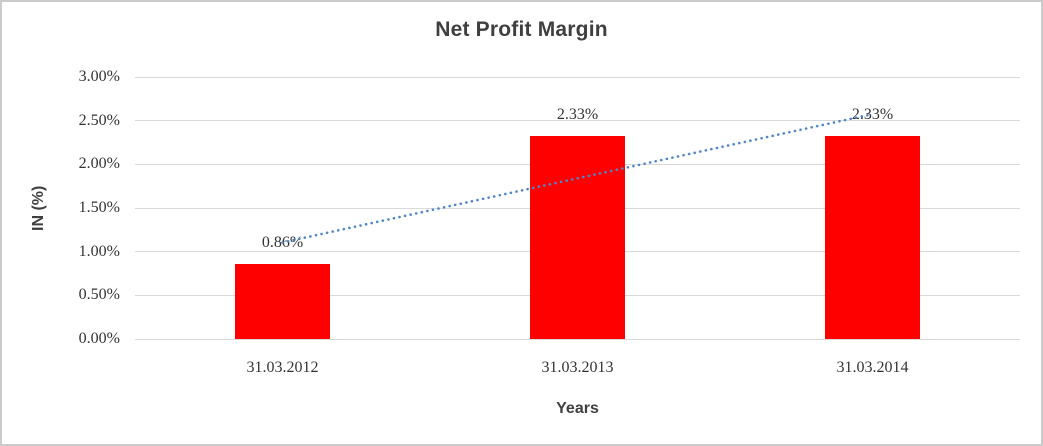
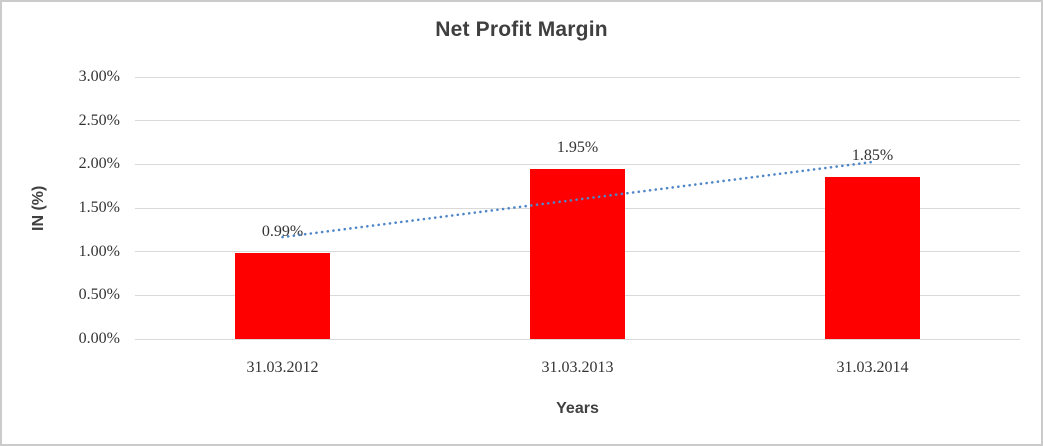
31.03.2012: 0.86% -> 0.99%
31.03.2013: 2.33% -> 1.95%
31.03.2014: 2.33% -> 1.85%
